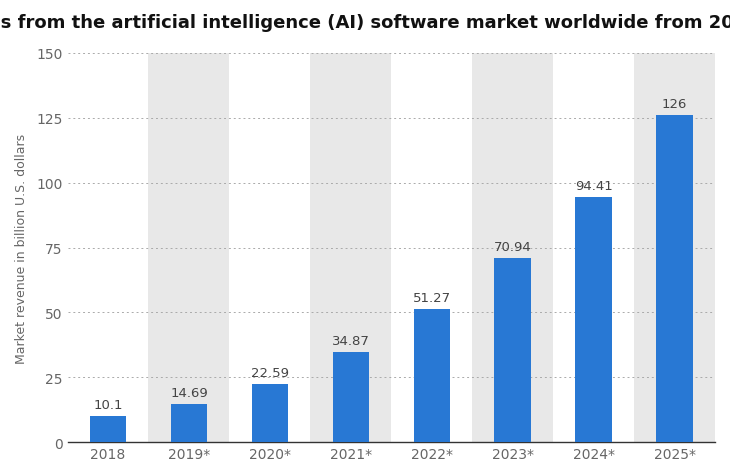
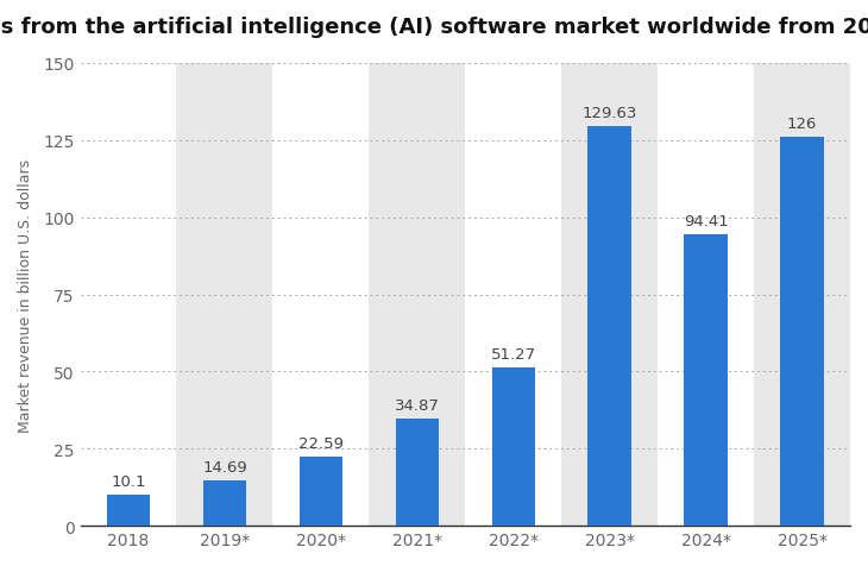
2023*: 70.94 -> 129.63
